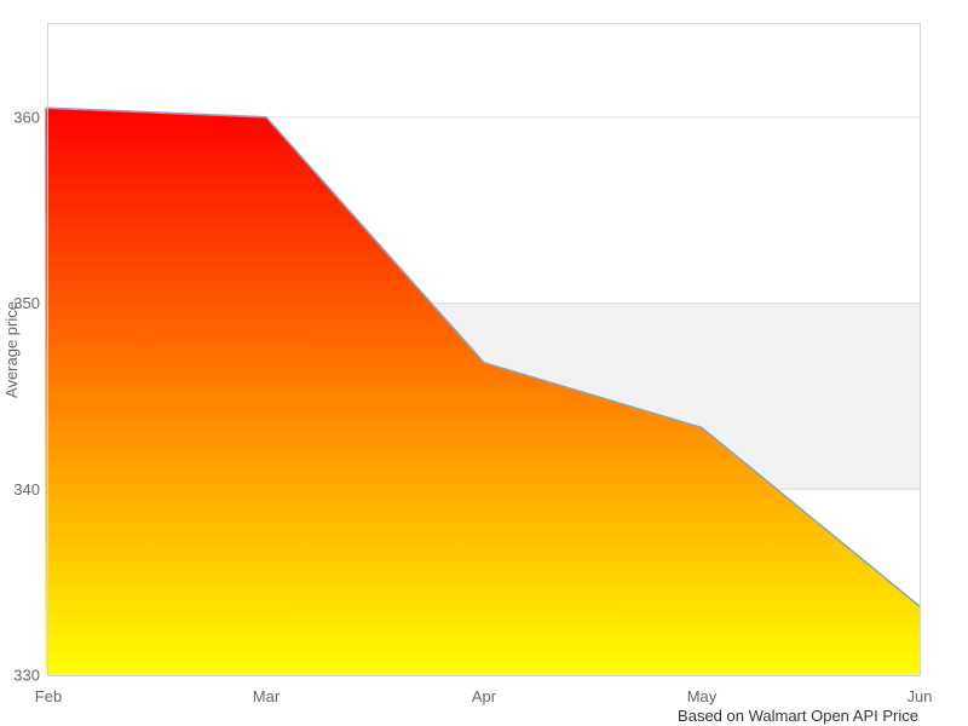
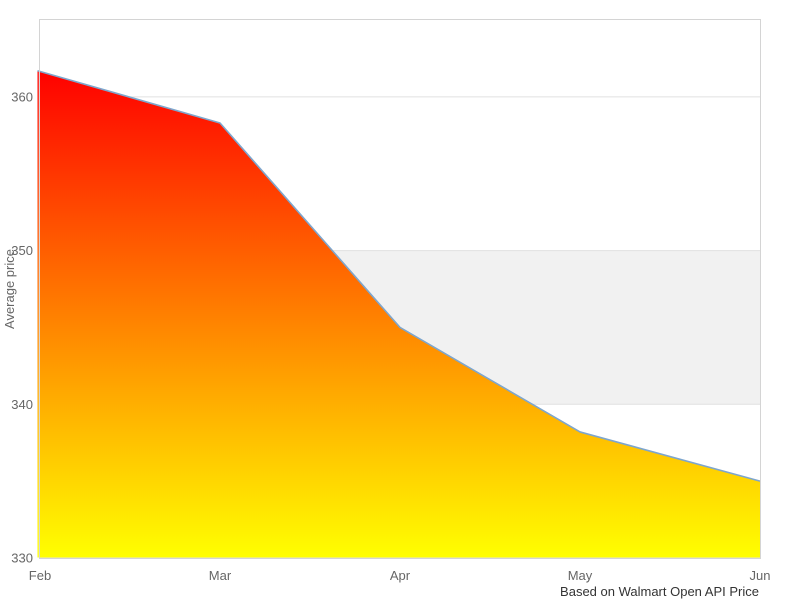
Feb: 360.5 -> 361.7
Mar: 360.0 -> 358.3
Apr: 346.8 -> 345.0
May: 343.3 -> 338.2
Jun: 333.7 -> 335.0
